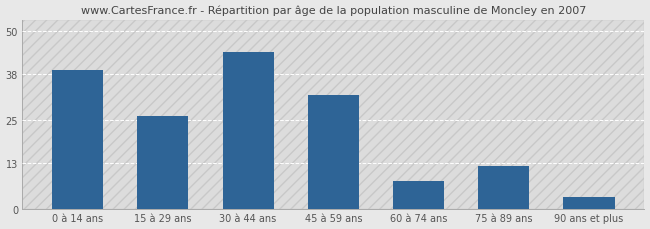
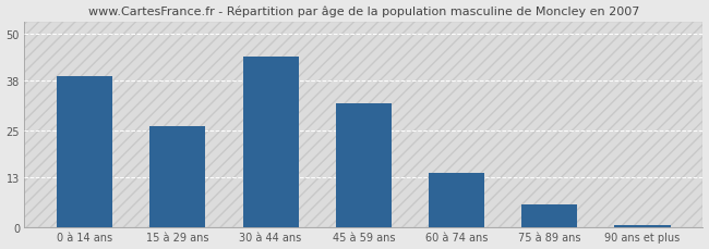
60 à 74 ans: 8.0 -> 14.0
75 à 89 ans: 12.0 -> 6.0
90 ans et plus: 3.5 -> 0.5
